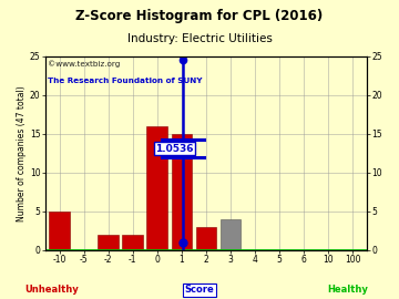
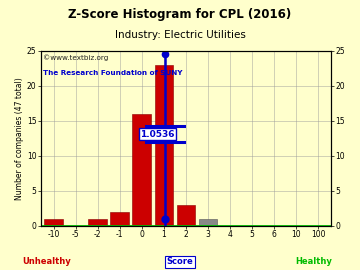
-10: 5 -> 1
-2: 2 -> 1
1: 15 -> 23
3: 4 -> 1
